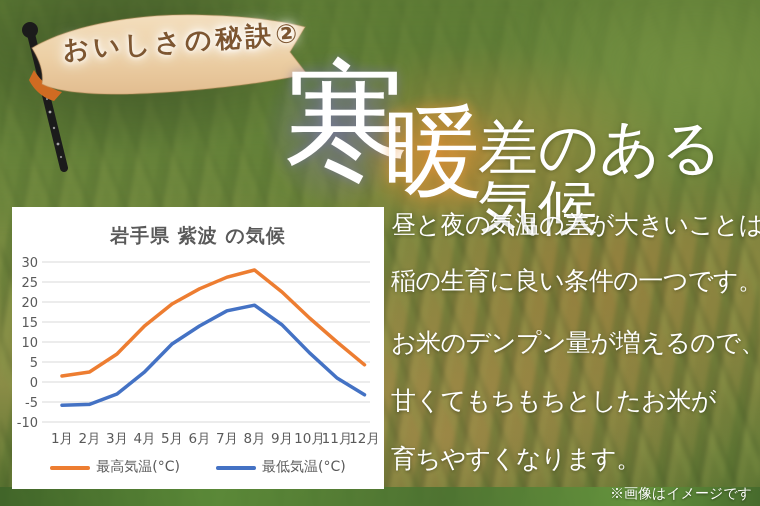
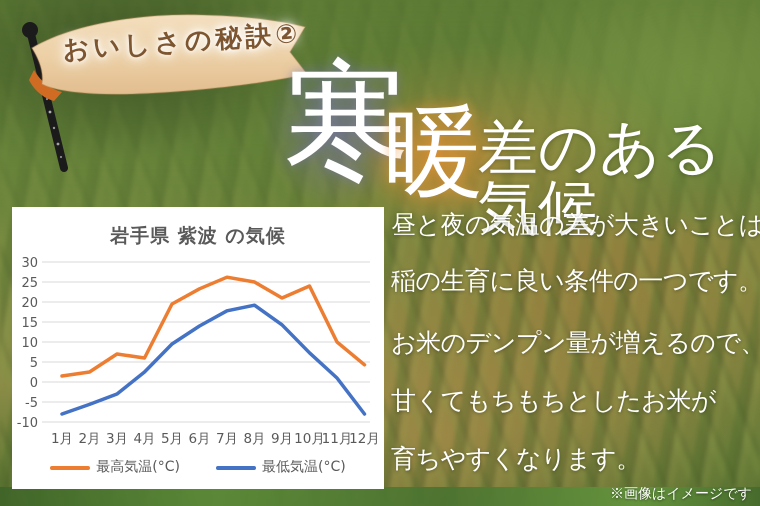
最低気温(°C)/1月: -6 -> -8
最高気温(°C)/4月: 14 -> 6
最高気温(°C)/8月: 28 -> 25
最高気温(°C)/9月: 22 -> 21
最高気温(°C)/10月: 16 -> 24
最低気温(°C)/12月: -3 -> -8
